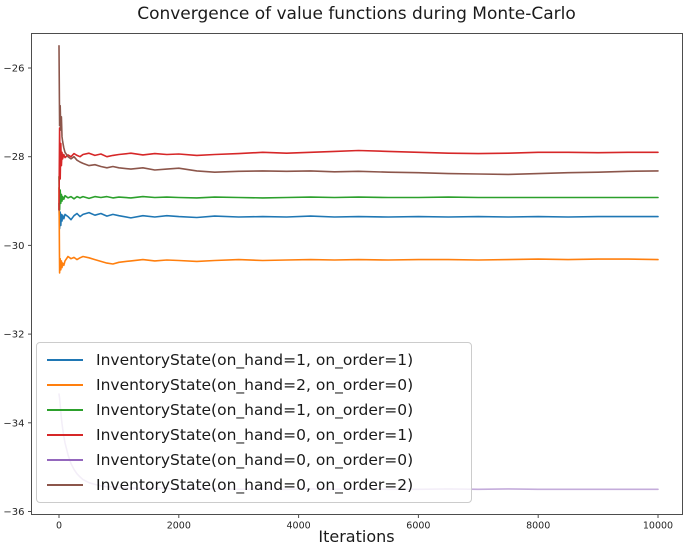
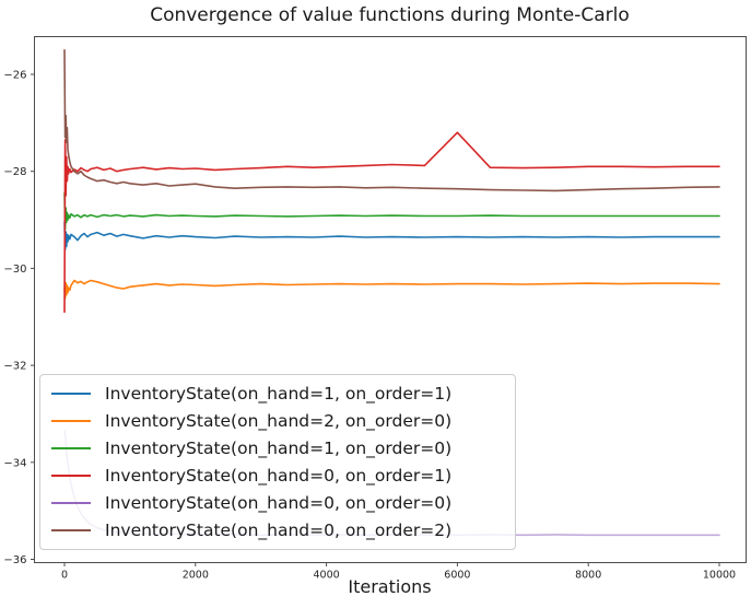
InventoryState(on_hand=2, on_order=0)/0: -28.7 -> -30.4
InventoryState(on_hand=0, on_order=1)/0: -29.2 -> -30.9
InventoryState(on_hand=0, on_order=1)/6000: -27.9 -> -27.2
